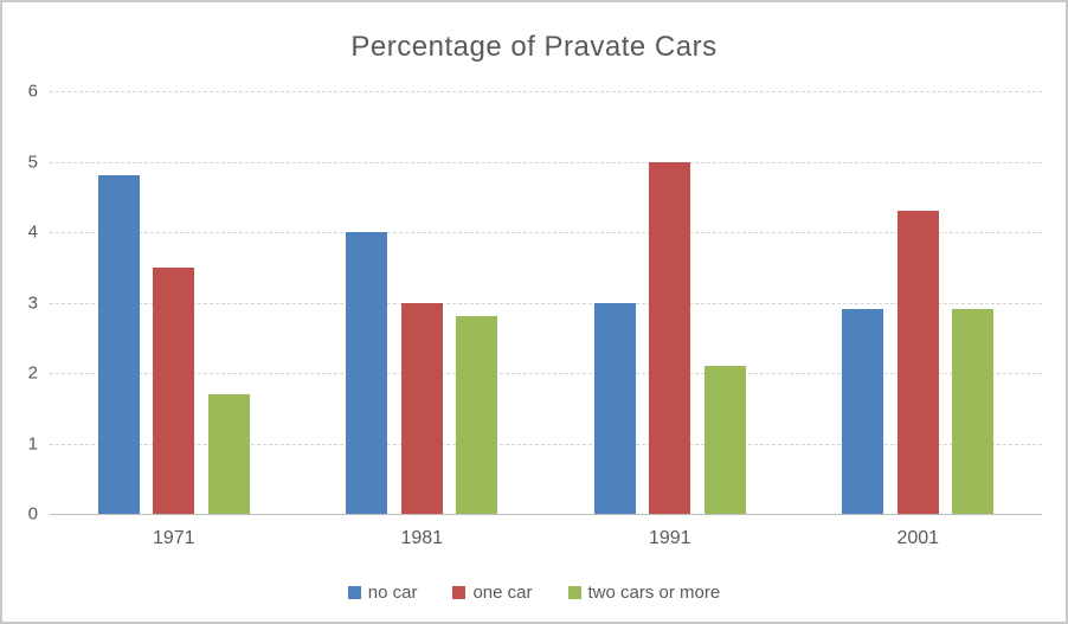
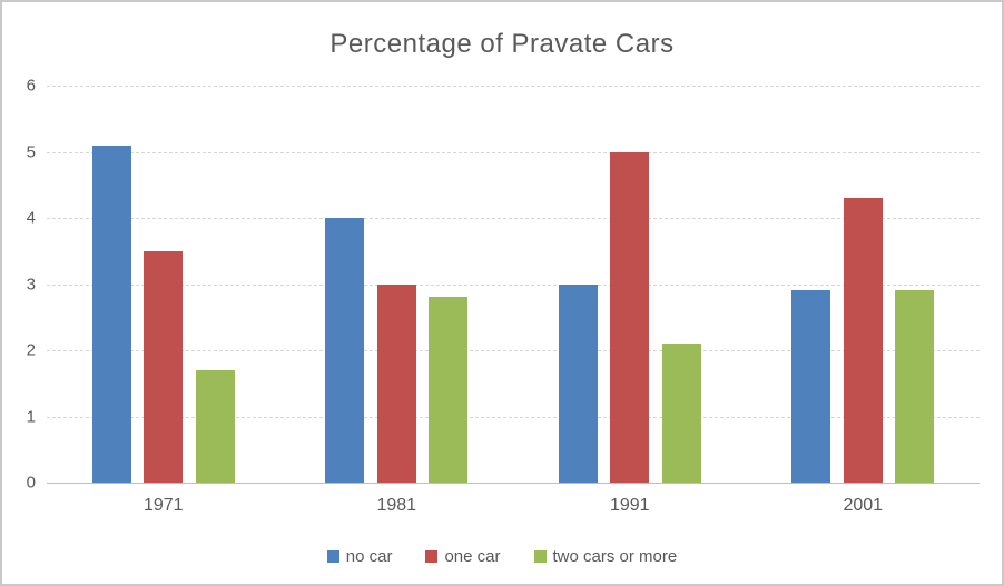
no car/1971: 4.8 -> 5.1
